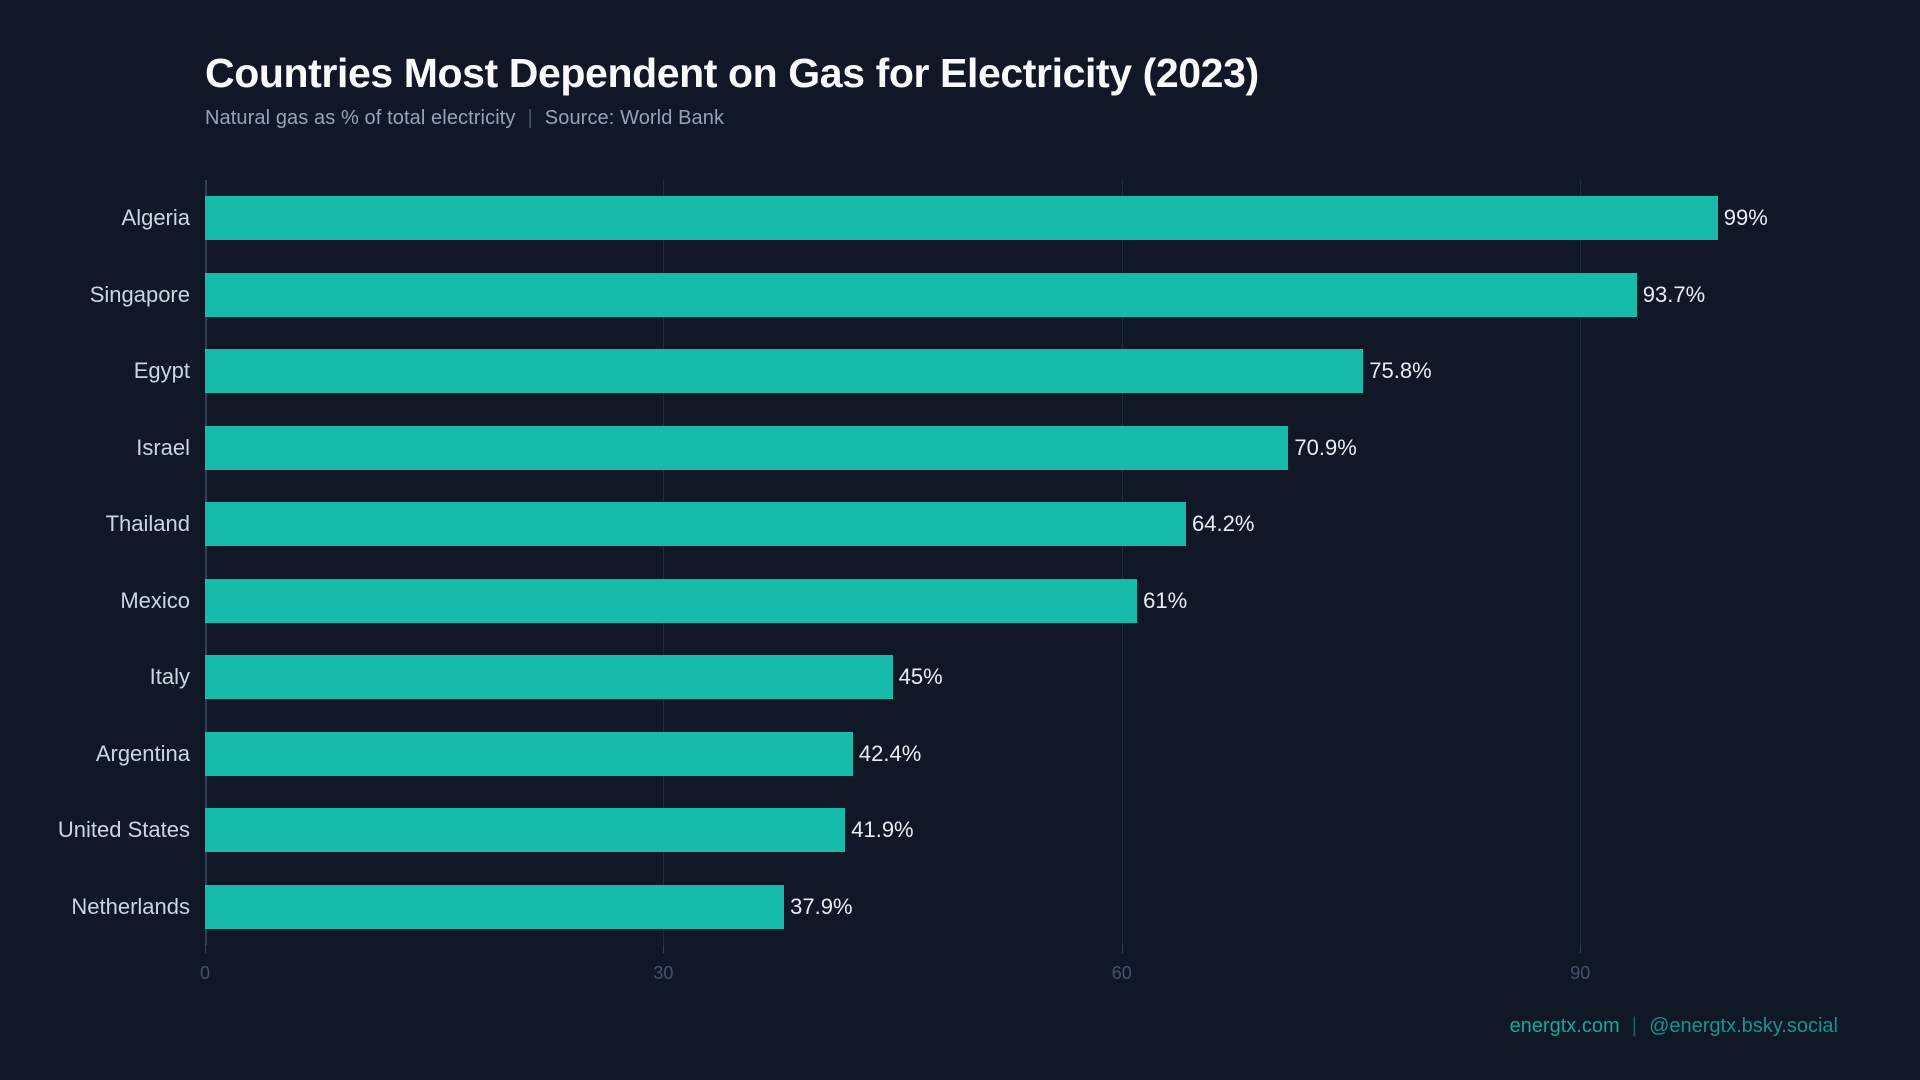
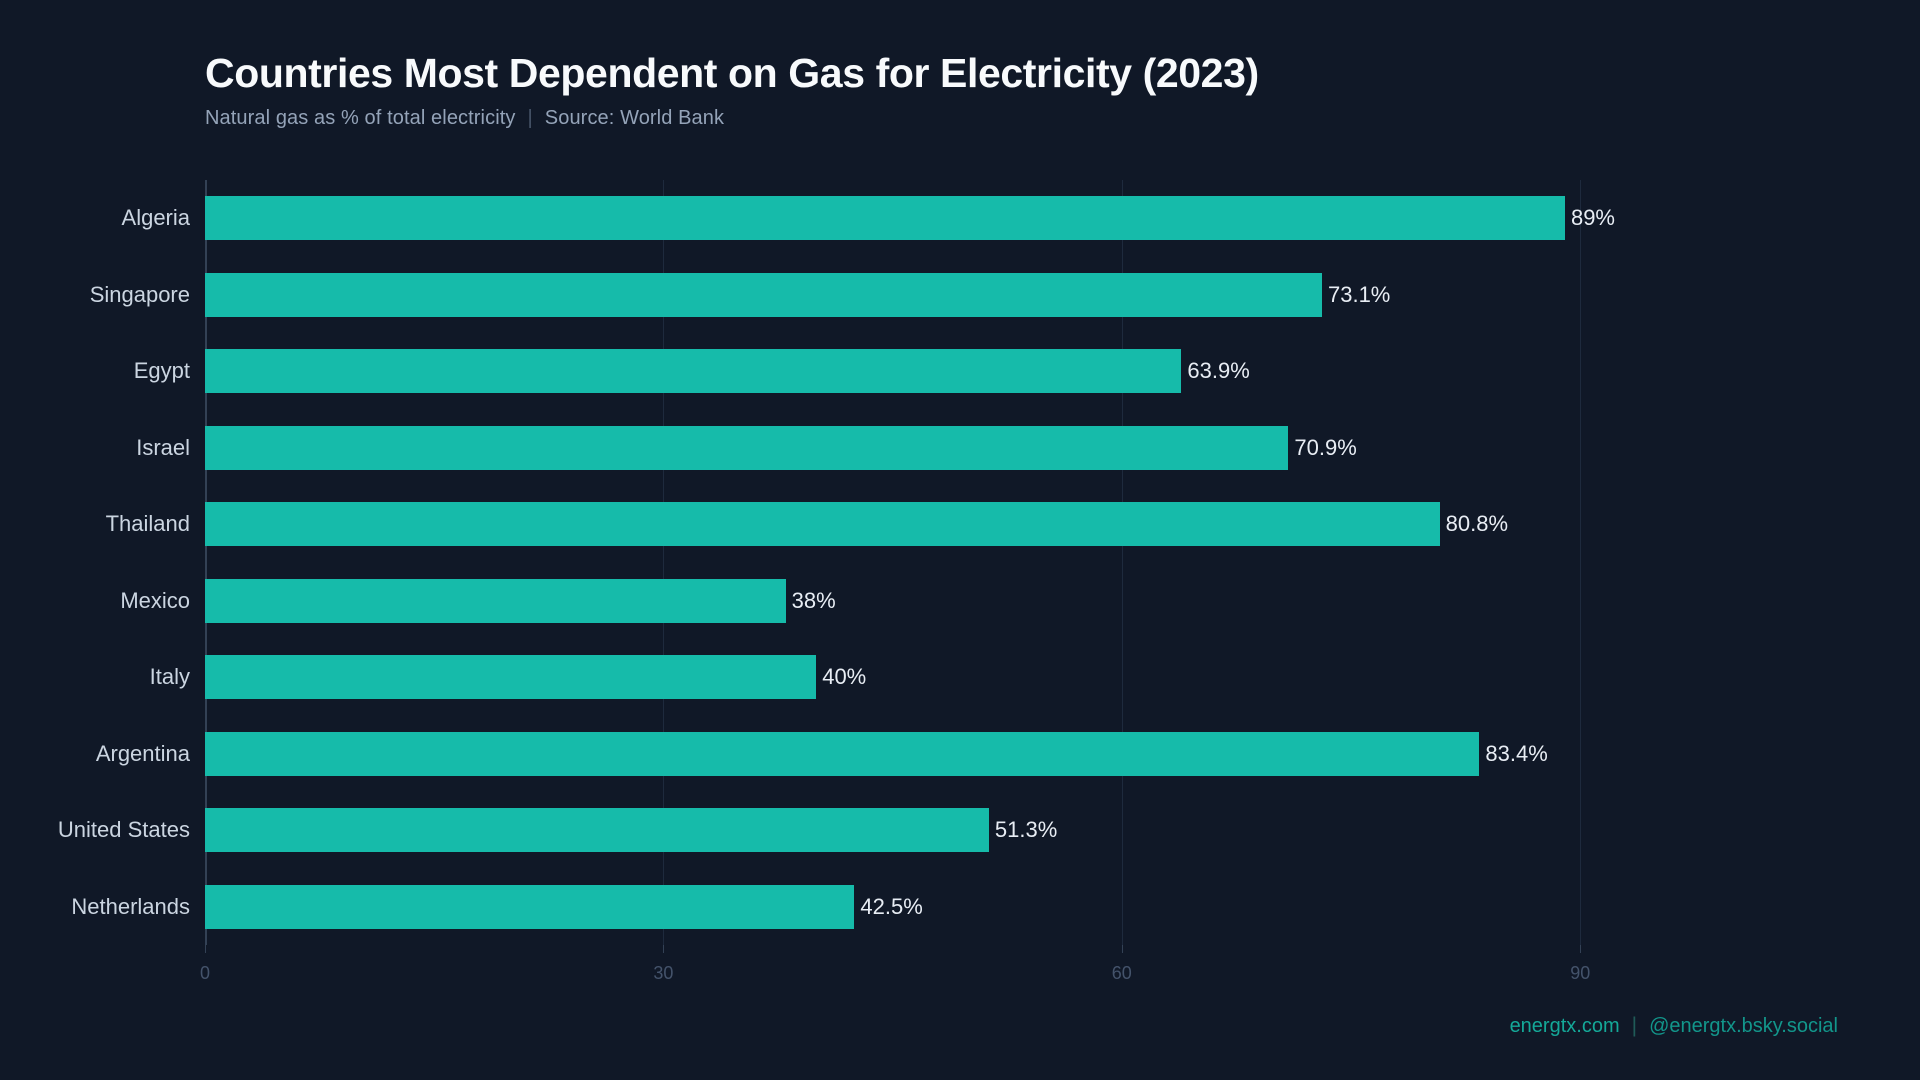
Algeria: 99% -> 89%
Singapore: 93.7% -> 73.1%
Egypt: 75.8% -> 63.9%
Thailand: 64.2% -> 80.8%
Mexico: 61% -> 38%
Italy: 45% -> 40%
Argentina: 42.4% -> 83.4%
United States: 41.9% -> 51.3%
Netherlands: 37.9% -> 42.5%
